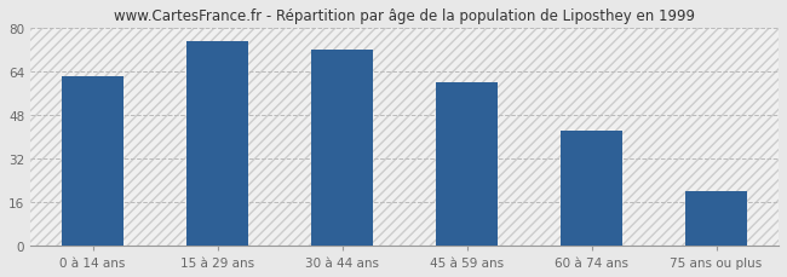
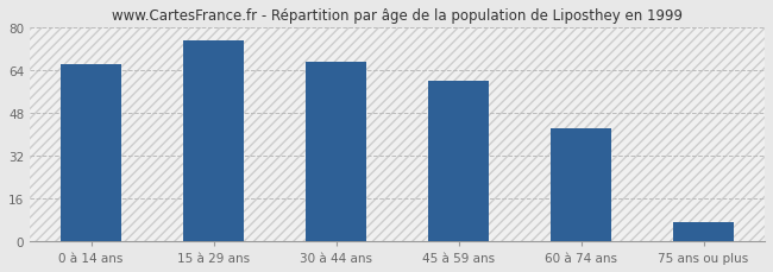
0 à 14 ans: 62 -> 66
30 à 44 ans: 72 -> 67
75 ans ou plus: 20 -> 7
